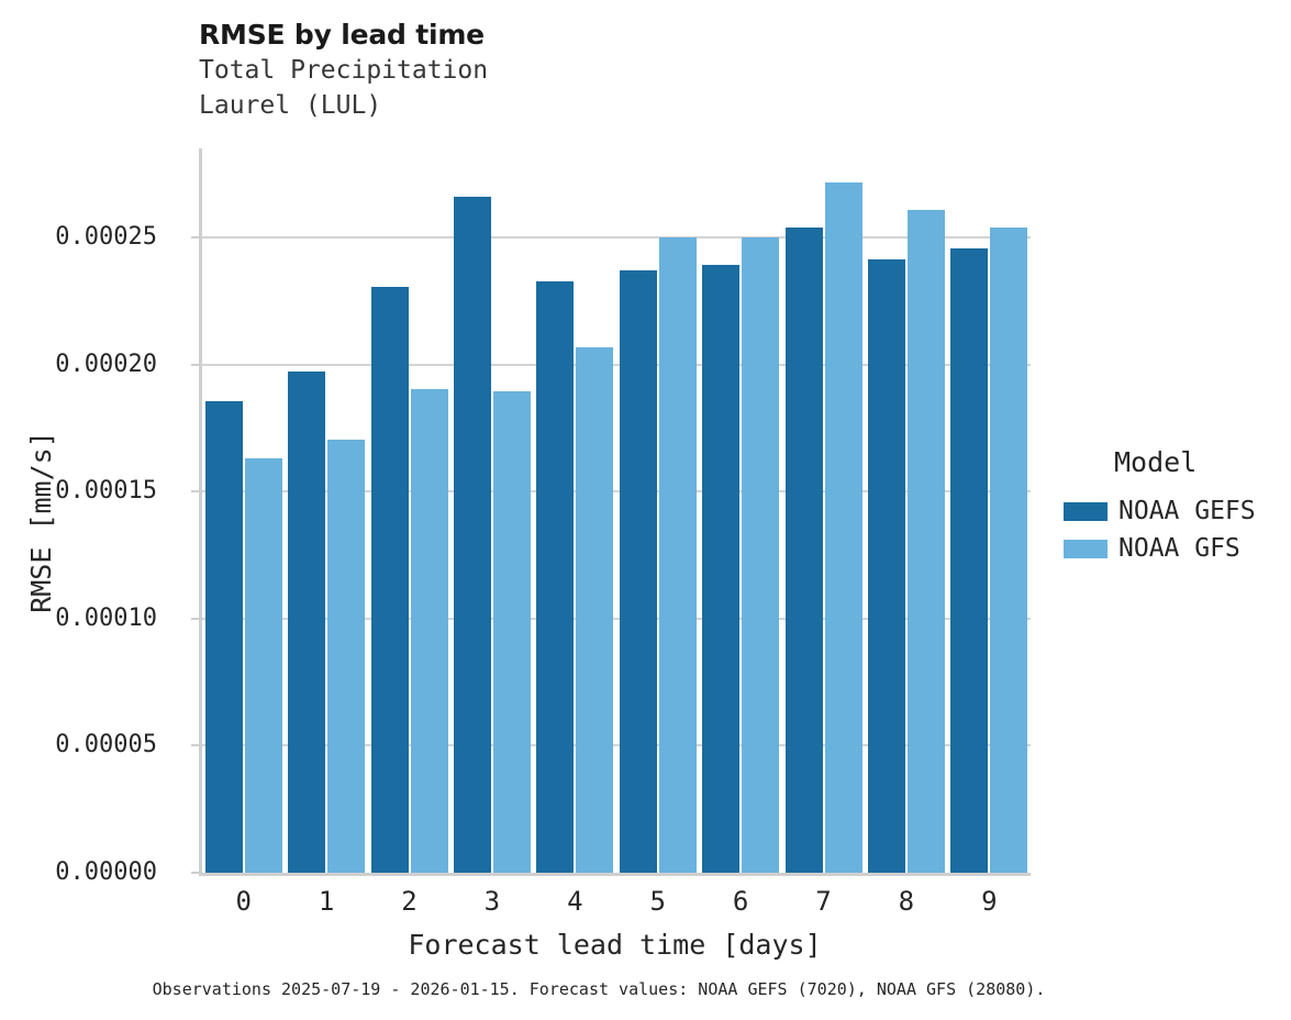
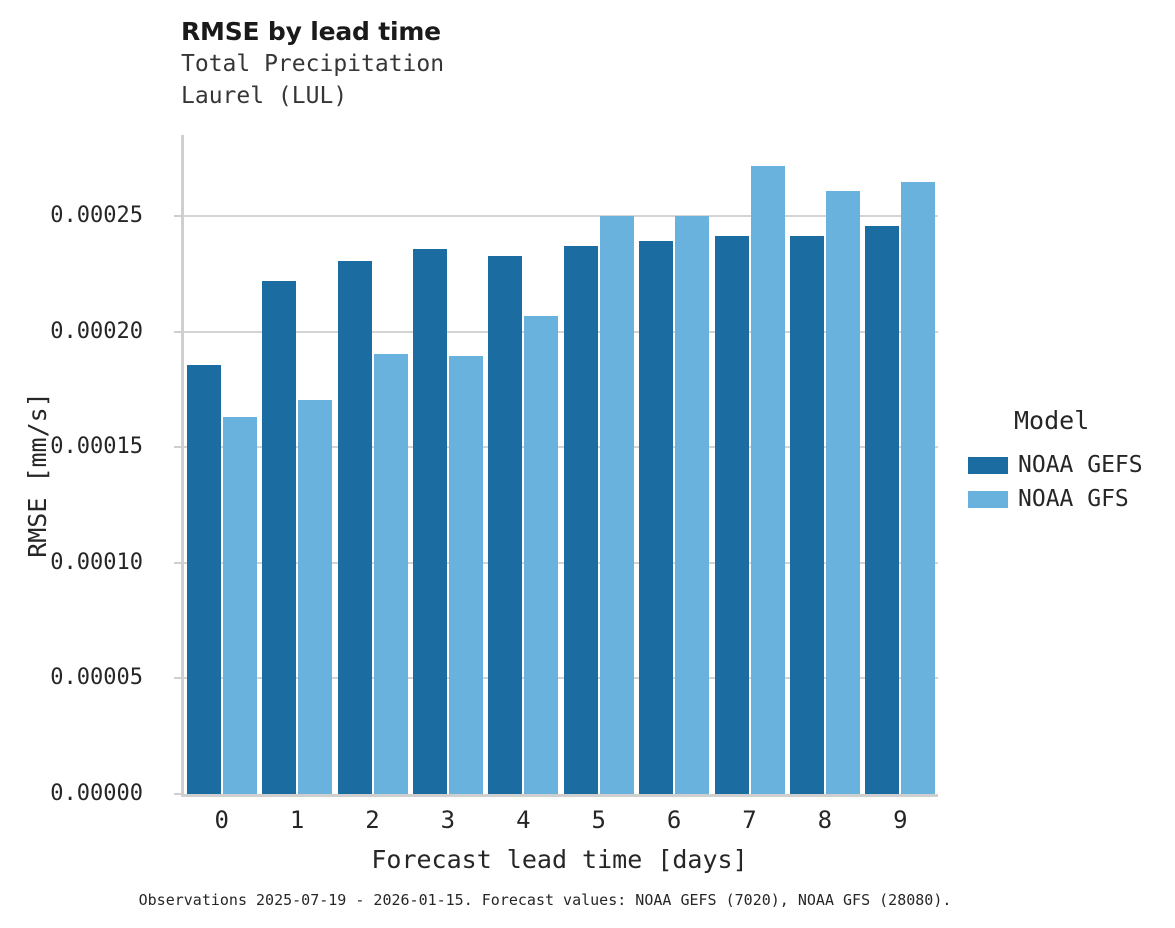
NOAA GEFS/1: 0.000197 -> 0.000222
NOAA GEFS/3: 0.000266 -> 0.000236
NOAA GEFS/7: 0.000254 -> 0.000241
NOAA GFS/9: 0.000254 -> 0.000265
